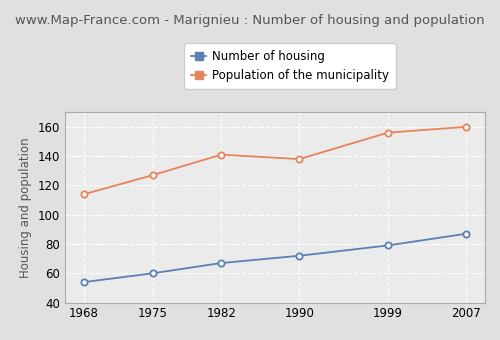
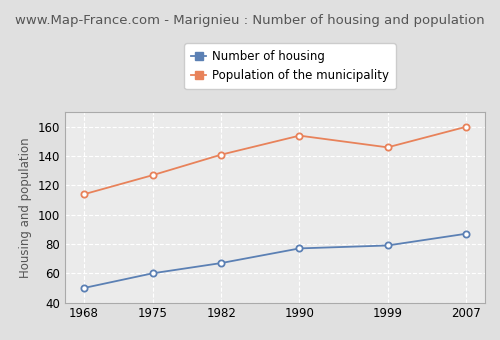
Number of housing/1968: 54 -> 50
Number of housing/1990: 72 -> 77
Population of the municipality/1990: 138 -> 154
Population of the municipality/1999: 156 -> 146
